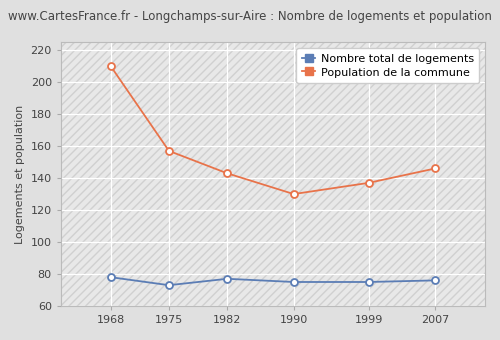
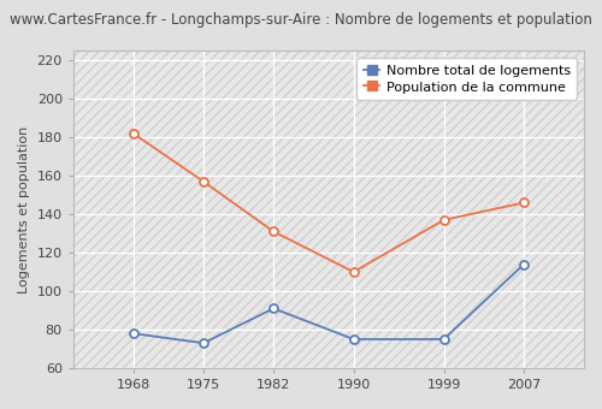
Population de la commune/1968: 210 -> 182
Nombre total de logements/1982: 77 -> 91
Population de la commune/1982: 143 -> 131
Population de la commune/1990: 130 -> 110
Nombre total de logements/2007: 76 -> 114
